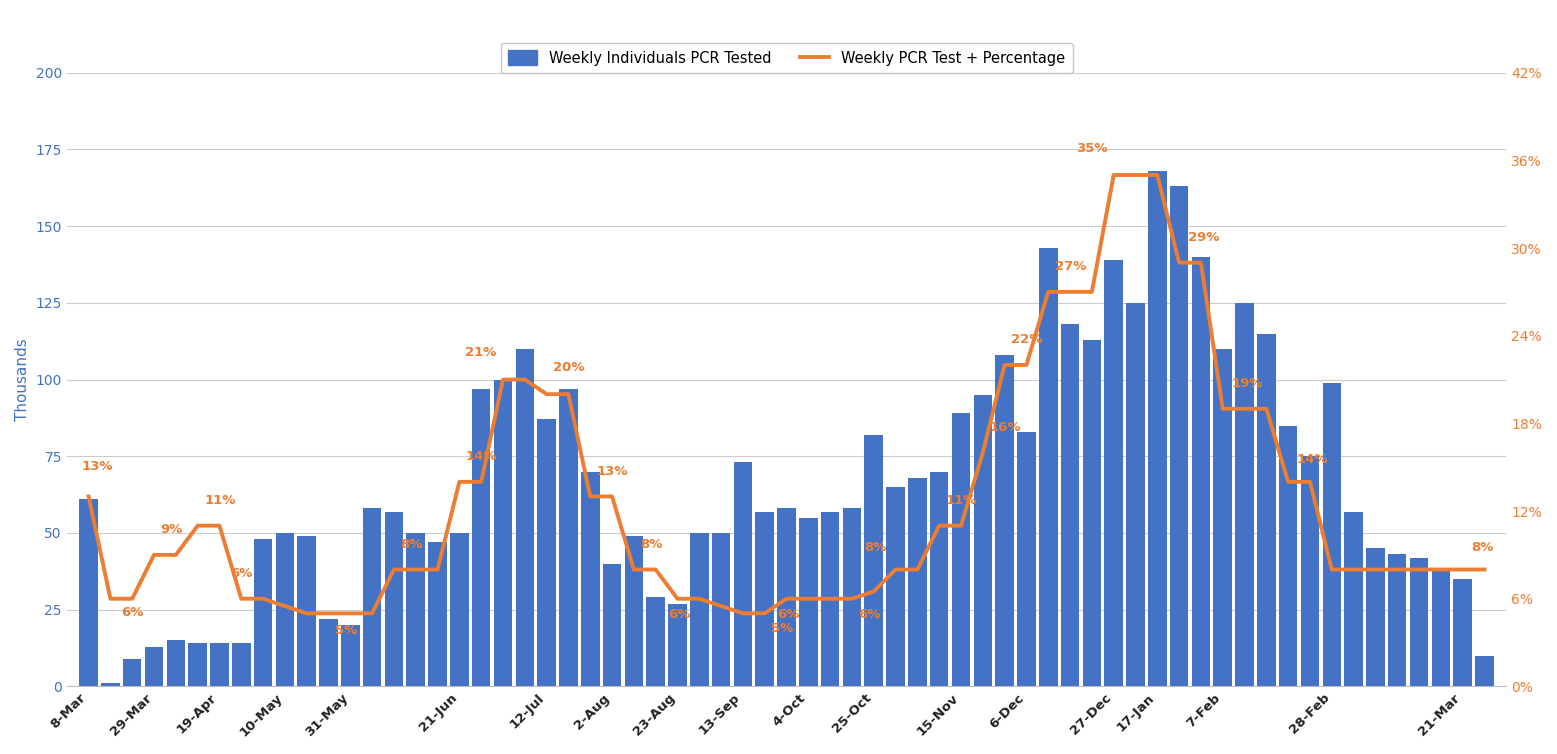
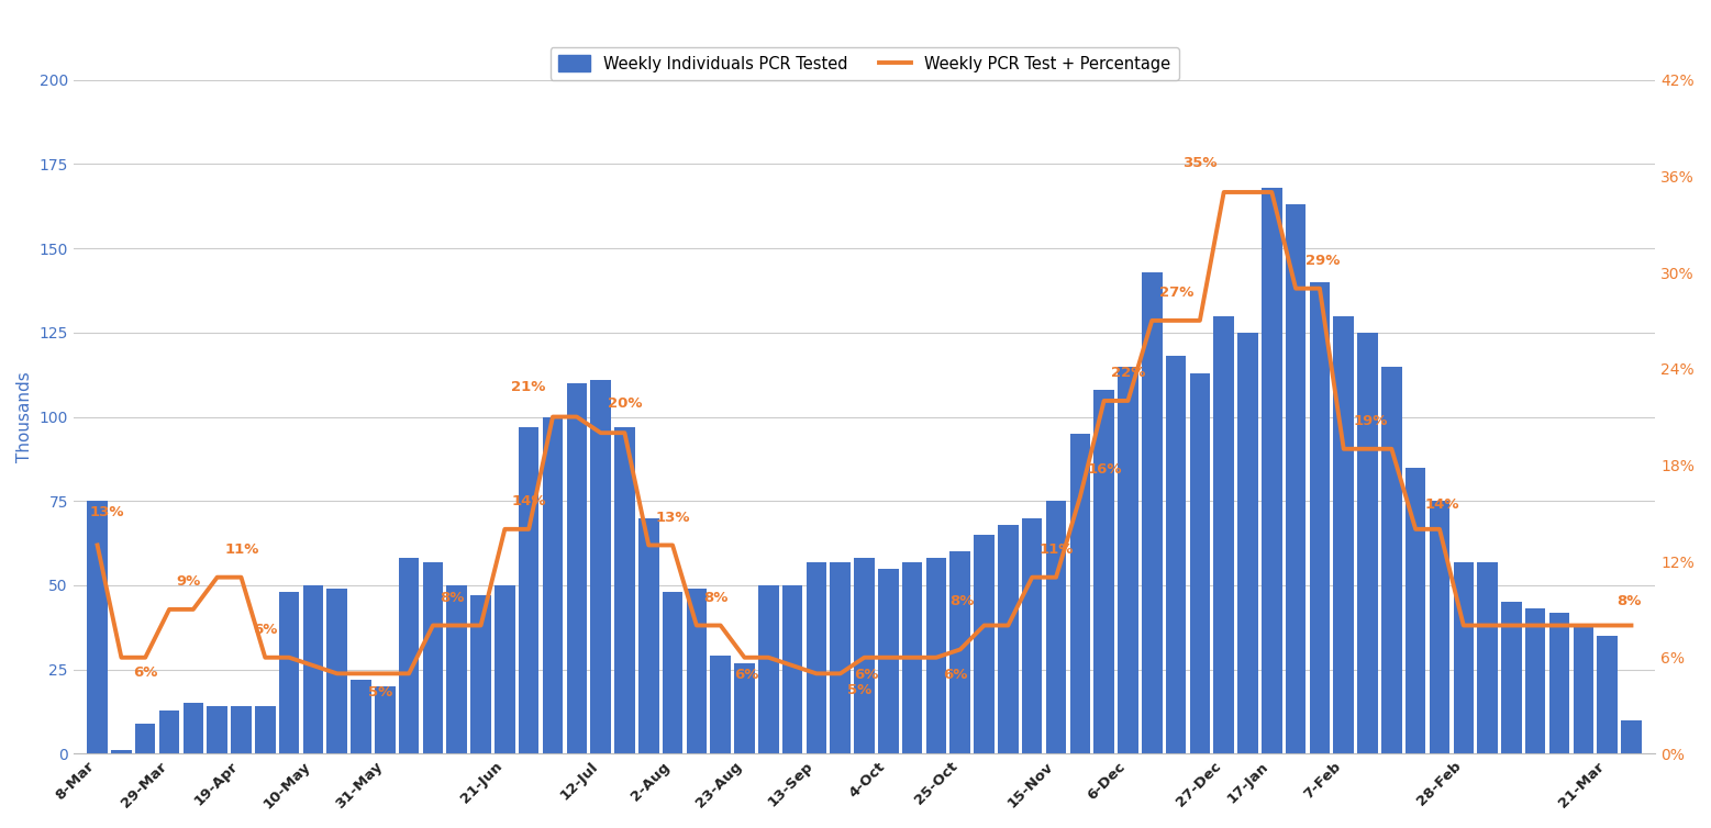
Weekly Individuals PCR Tested/8-Mar: 61 -> 75
Weekly Individuals PCR Tested/12-Jul: 87 -> 111
Weekly Individuals PCR Tested/2-Aug: 40 -> 48
Weekly Individuals PCR Tested/13-Sep: 73 -> 57
Weekly Individuals PCR Tested/25-Oct: 82 -> 60
Weekly Individuals PCR Tested/15-Nov: 89 -> 75
Weekly Individuals PCR Tested/6-Dec: 83 -> 115
Weekly Individuals PCR Tested/27-Dec: 139 -> 130
Weekly Individuals PCR Tested/7-Feb: 110 -> 130
Weekly Individuals PCR Tested/28-Feb: 99 -> 57
